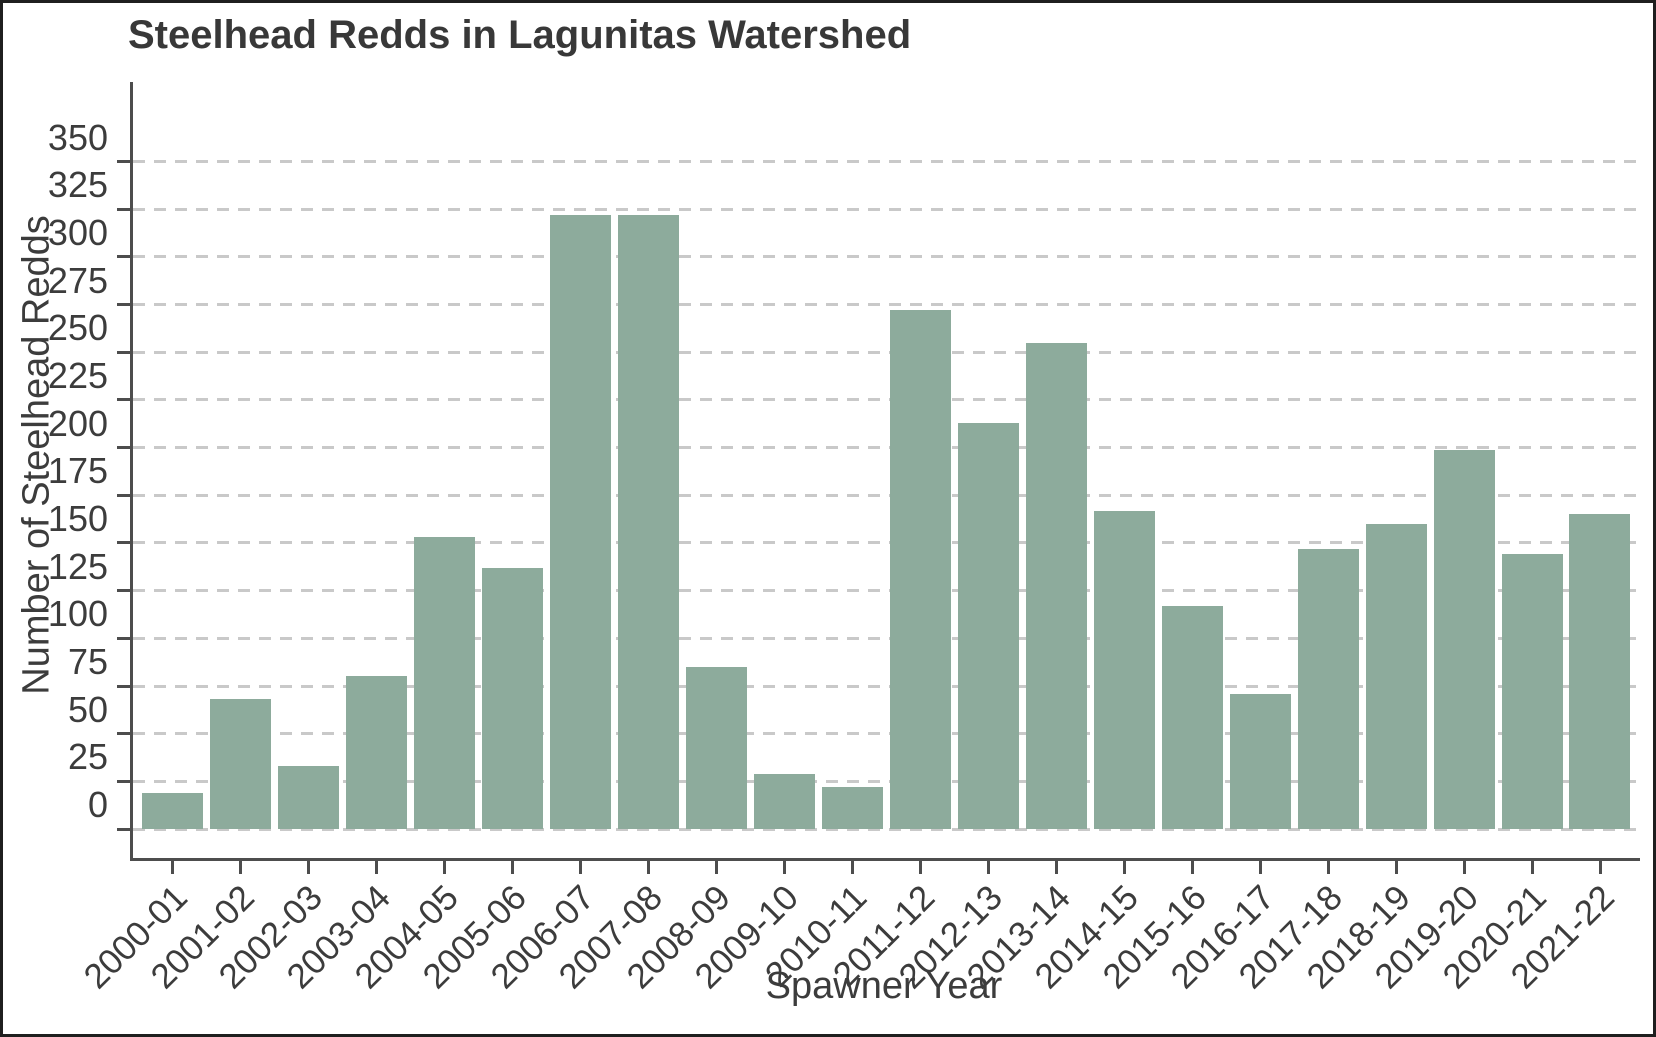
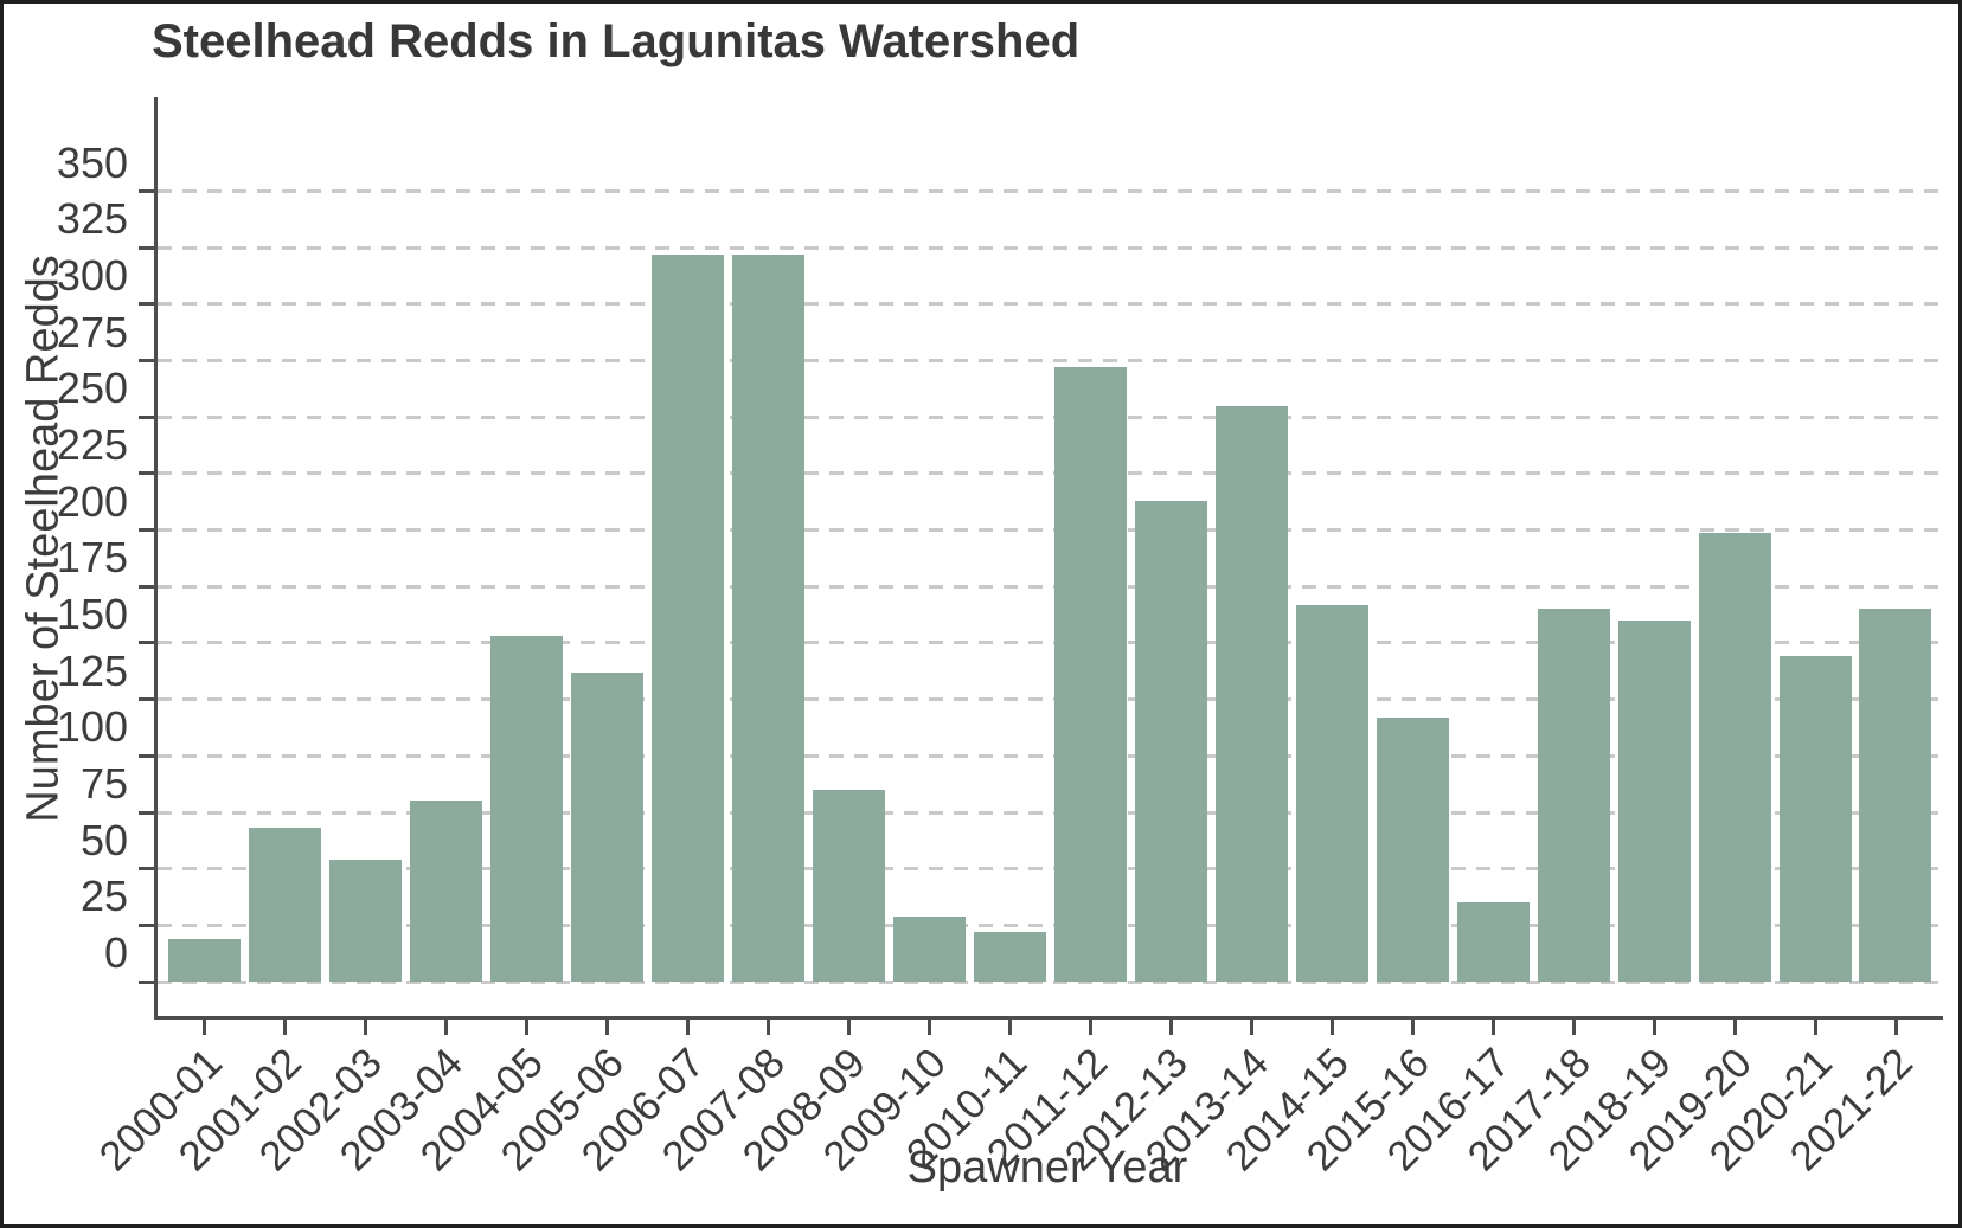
2002-03: 33 -> 54
2016-17: 71 -> 35
2017-18: 147 -> 165
